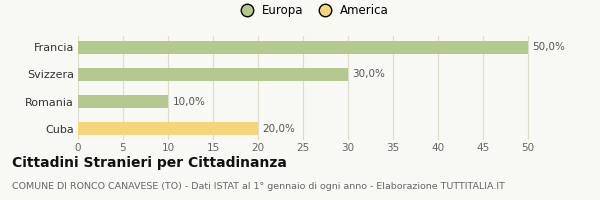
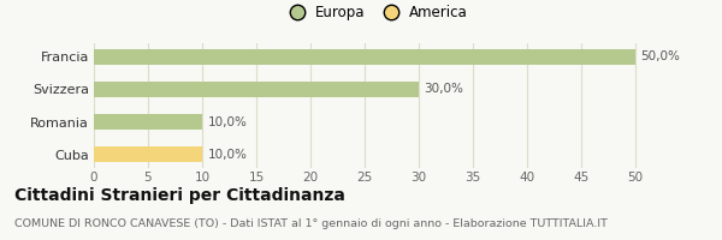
Cuba: 20,0% -> 10,0%
